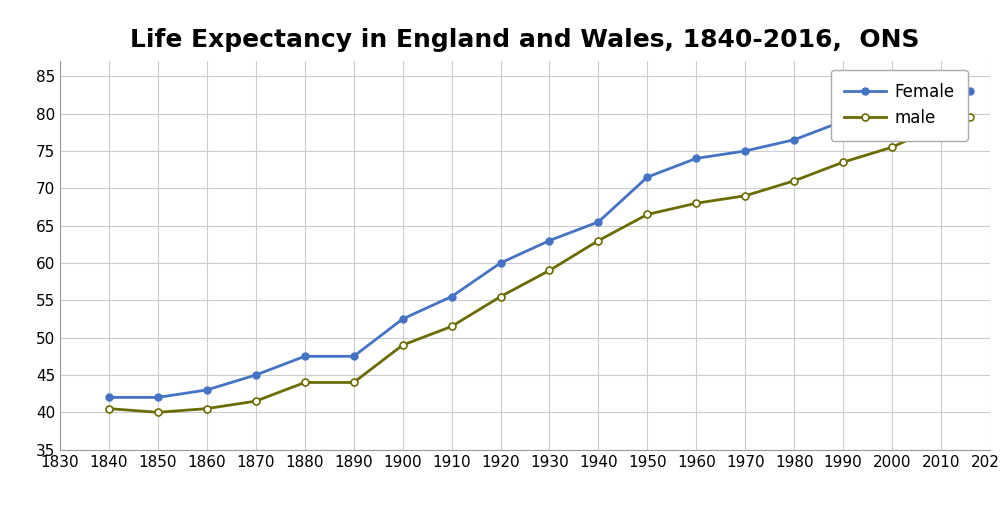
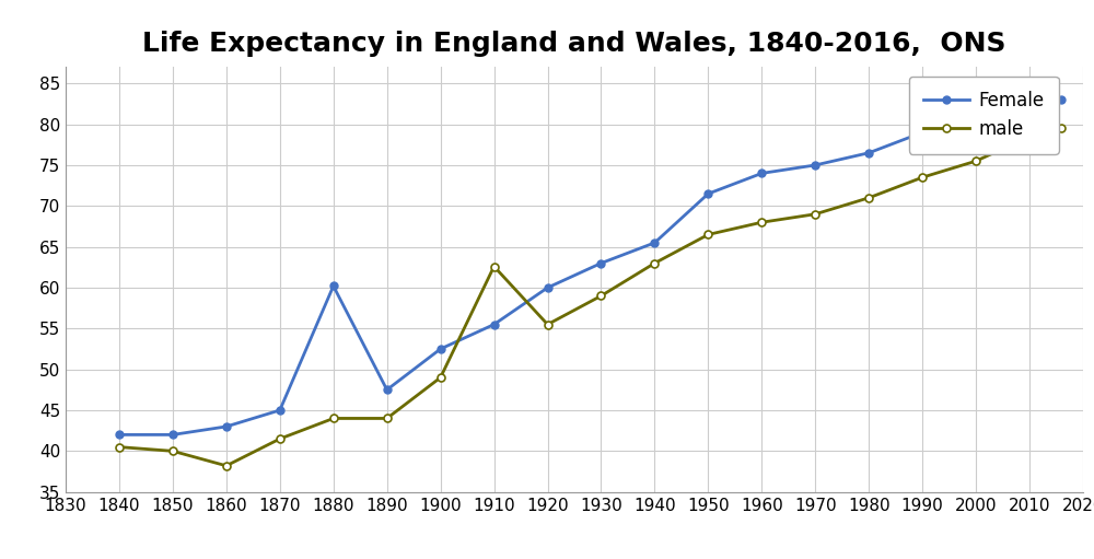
male/1860: 40.5 -> 38.2
Female/1880: 47.5 -> 60.2
male/1910: 51.5 -> 62.6
